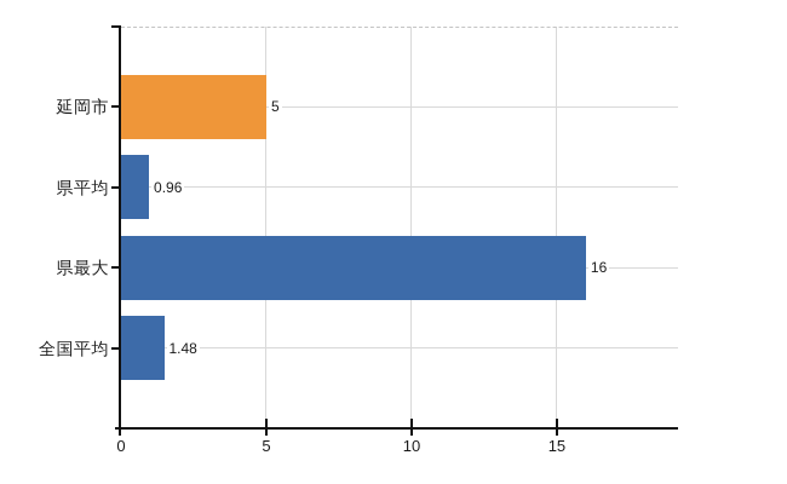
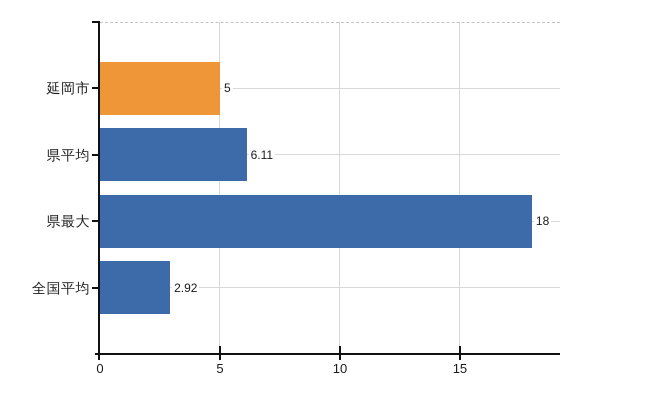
県平均: 0.96 -> 6.11
県最大: 16 -> 18
全国平均: 1.48 -> 2.92
